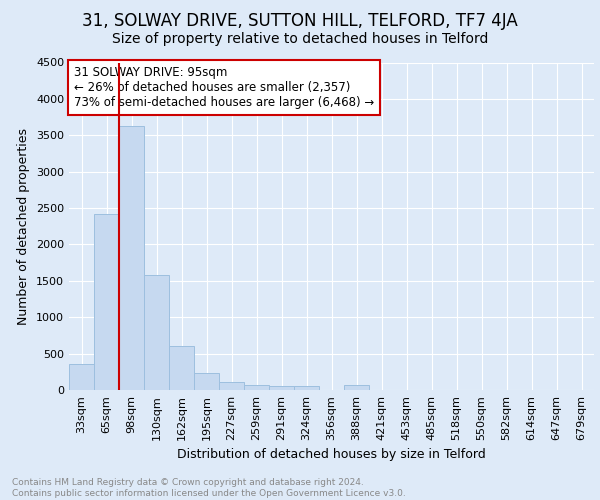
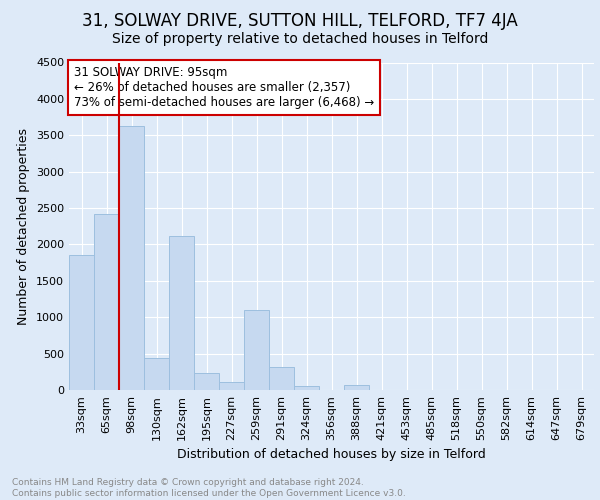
33sqm: 360 -> 1860
130sqm: 1580 -> 440
162sqm: 600 -> 2120
259sqm: 60 -> 1100
291sqm: 60 -> 320
